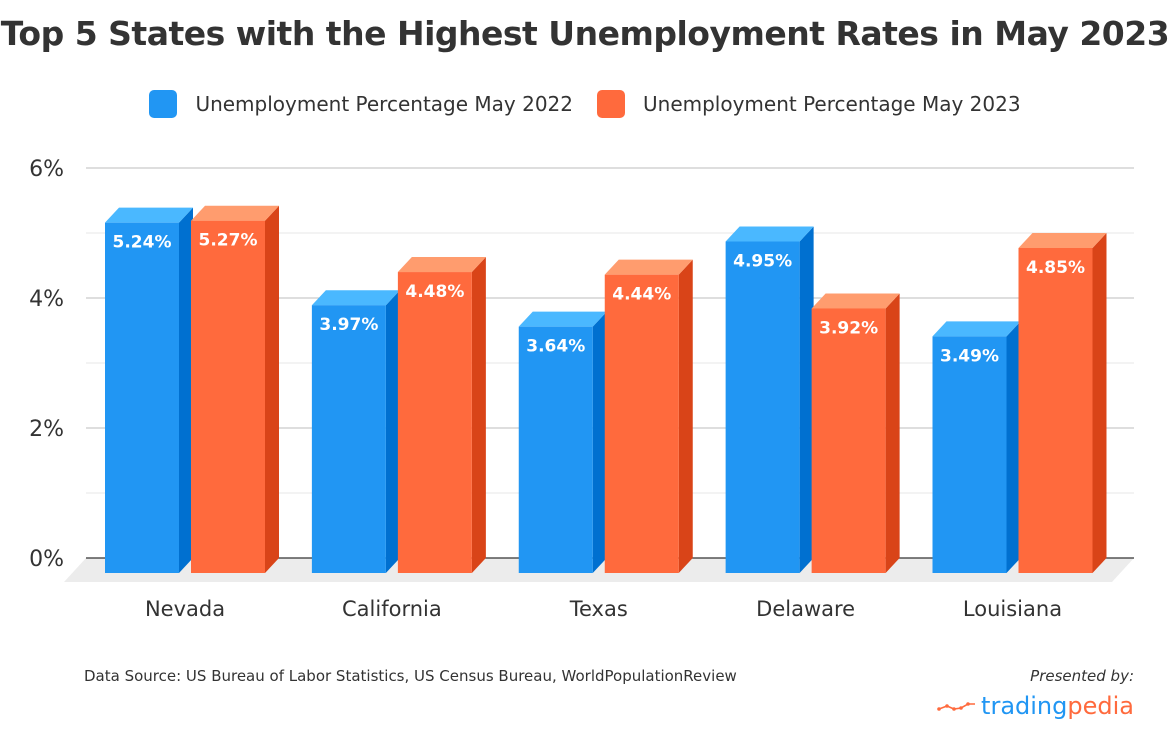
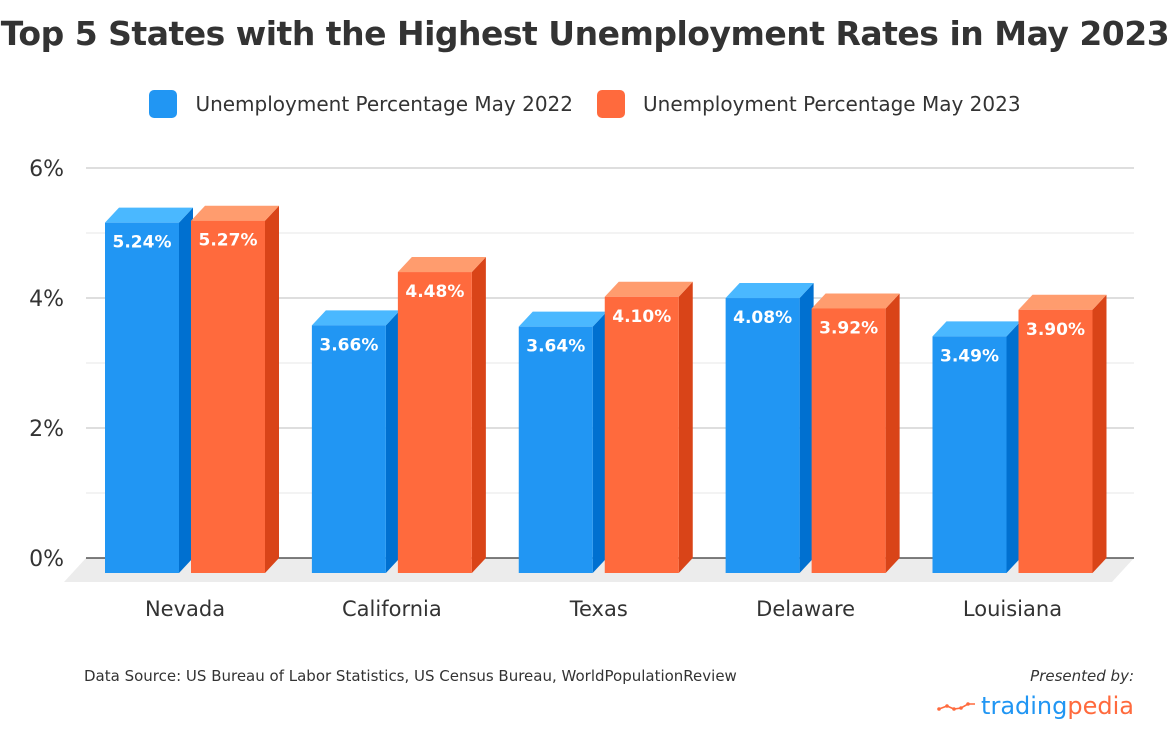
Unemployment Percentage May 2022/California: 3.97% -> 3.66%
Unemployment Percentage May 2023/Texas: 4.44% -> 4.10%
Unemployment Percentage May 2022/Delaware: 4.95% -> 4.08%
Unemployment Percentage May 2023/Louisiana: 4.85% -> 3.90%
